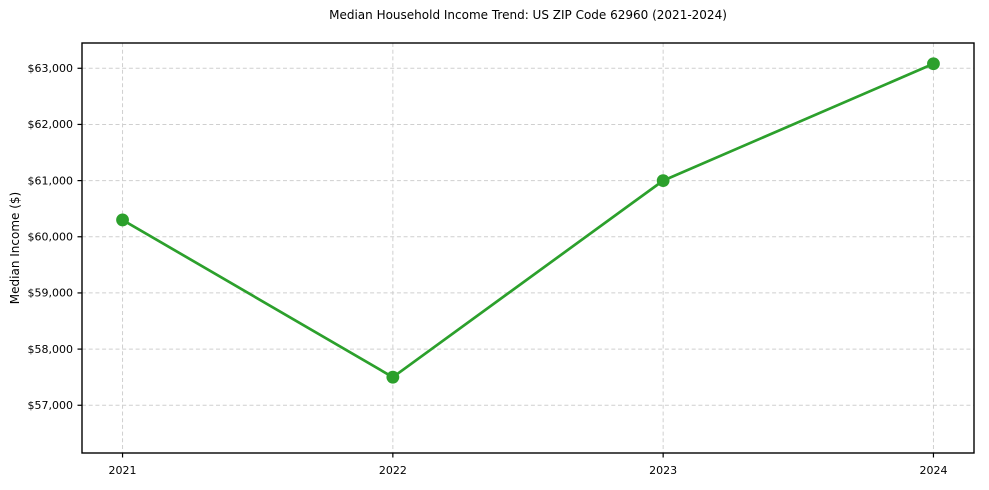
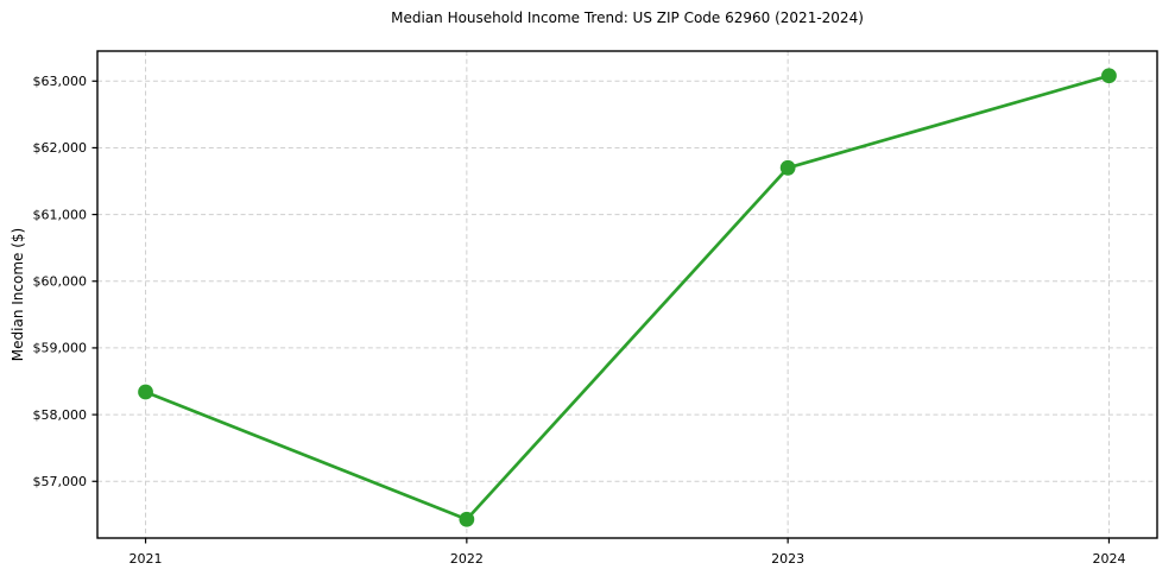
2021: $60300 -> $58300
2022: $57500 -> $56400
2023: $61000 -> $61700
